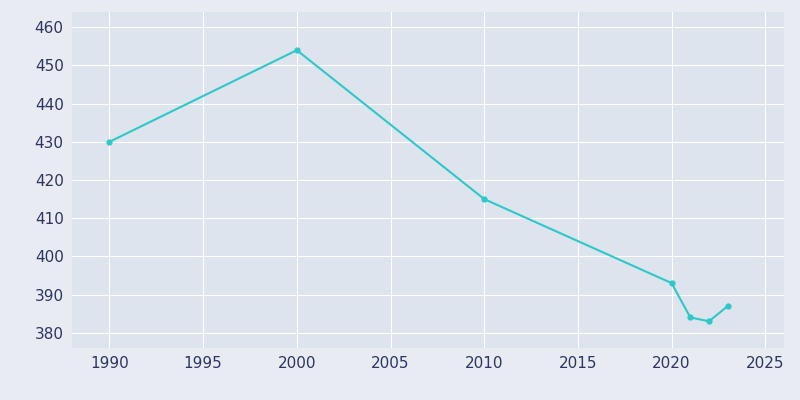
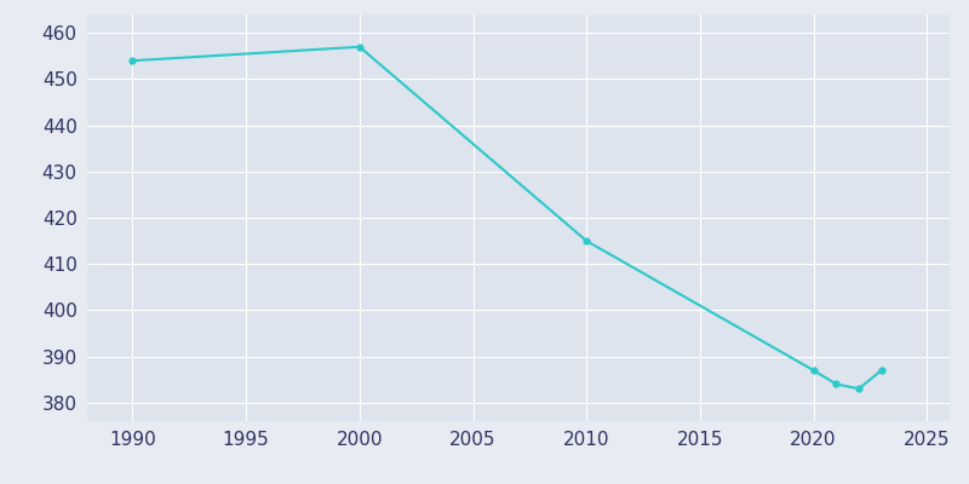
1990: 430 -> 454
2000: 454 -> 457
2020: 393 -> 387
